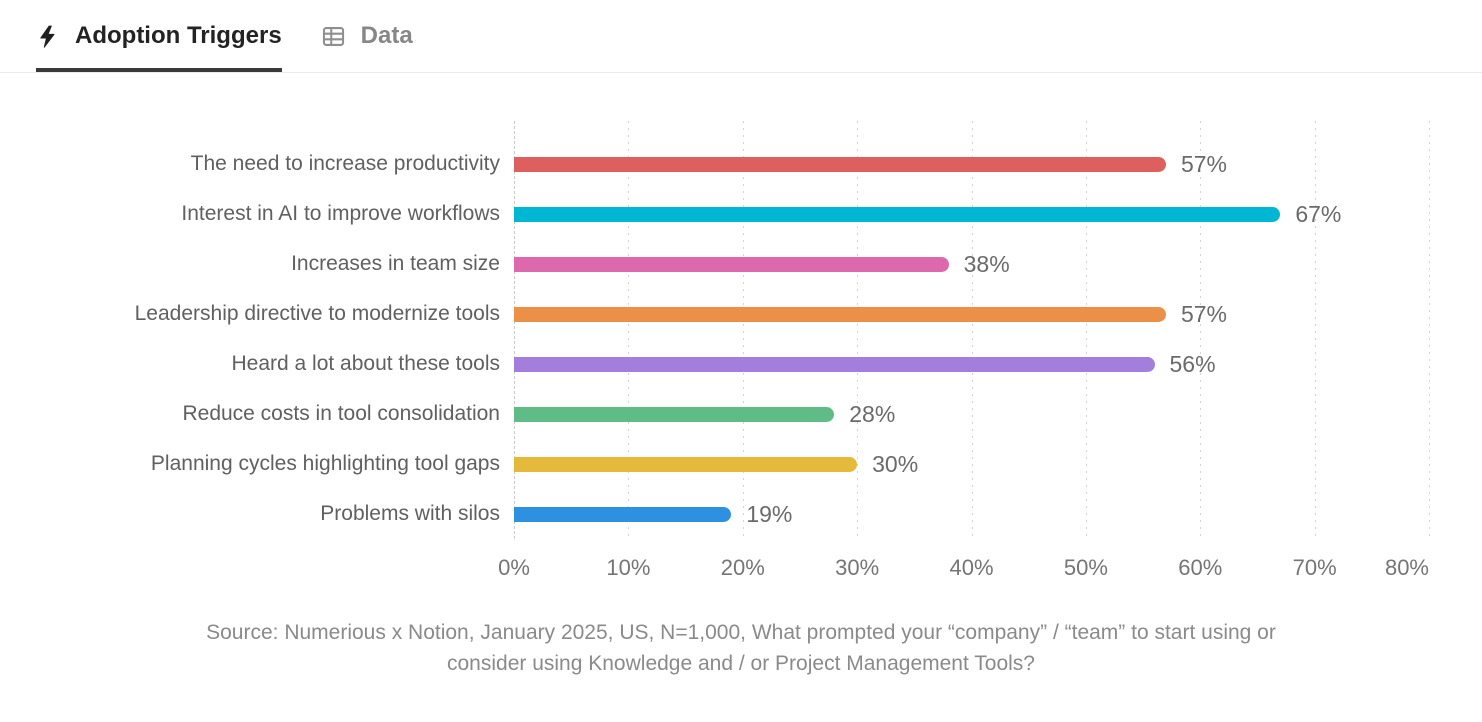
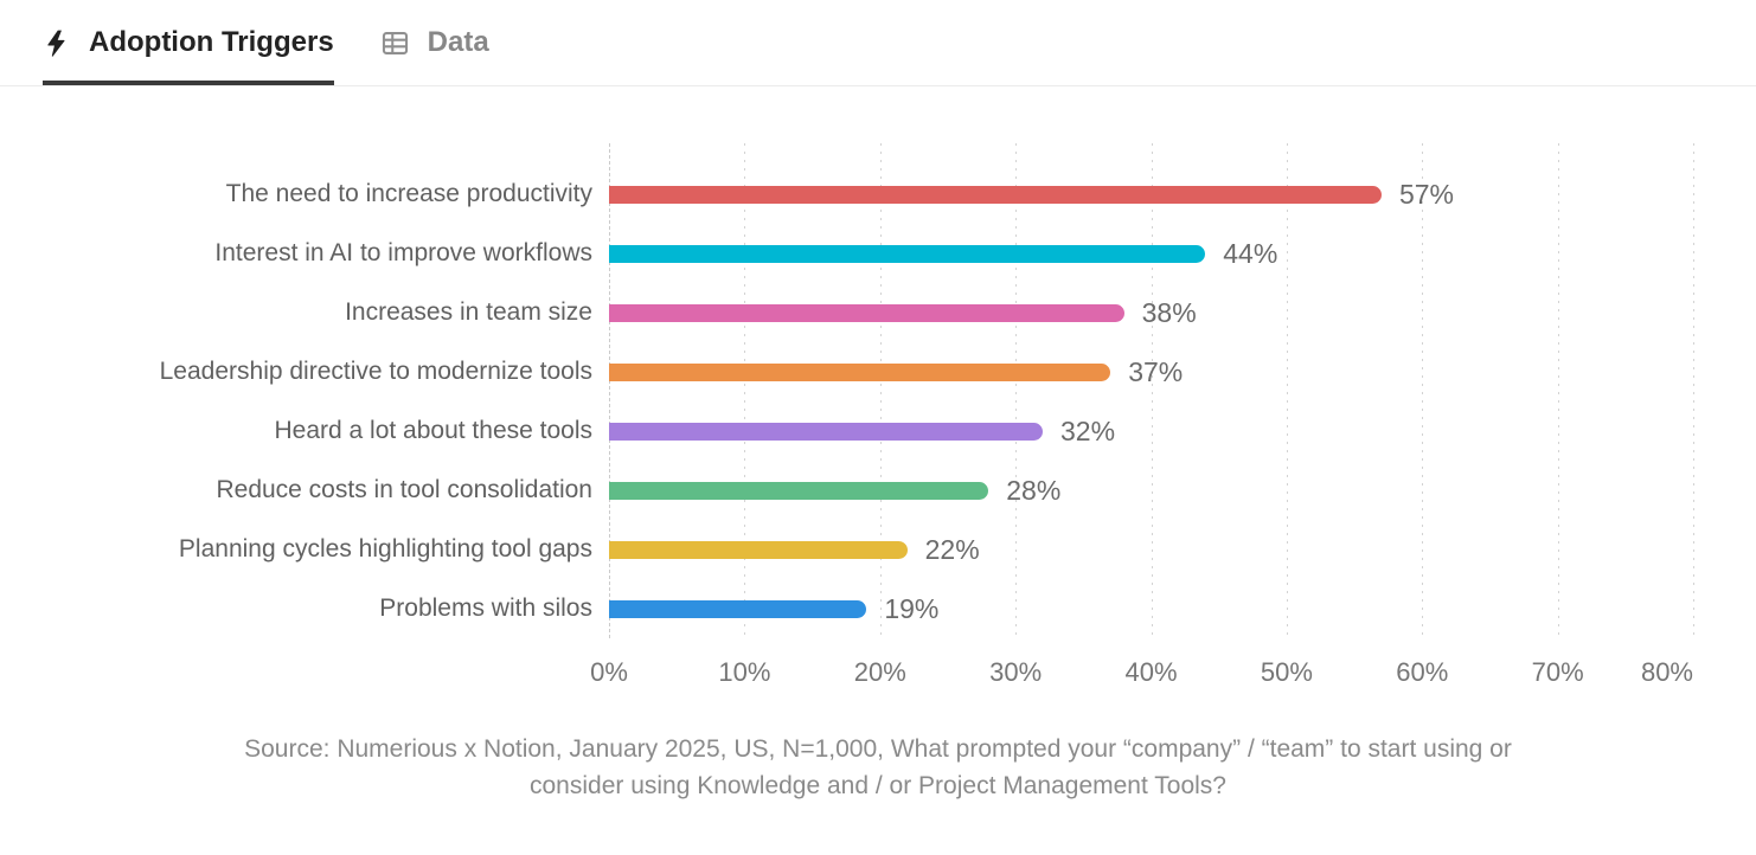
Interest in AI to improve workflows: 67% -> 44%
Leadership directive to modernize tools: 57% -> 37%
Heard a lot about these tools: 56% -> 32%
Planning cycles highlighting tool gaps: 30% -> 22%
